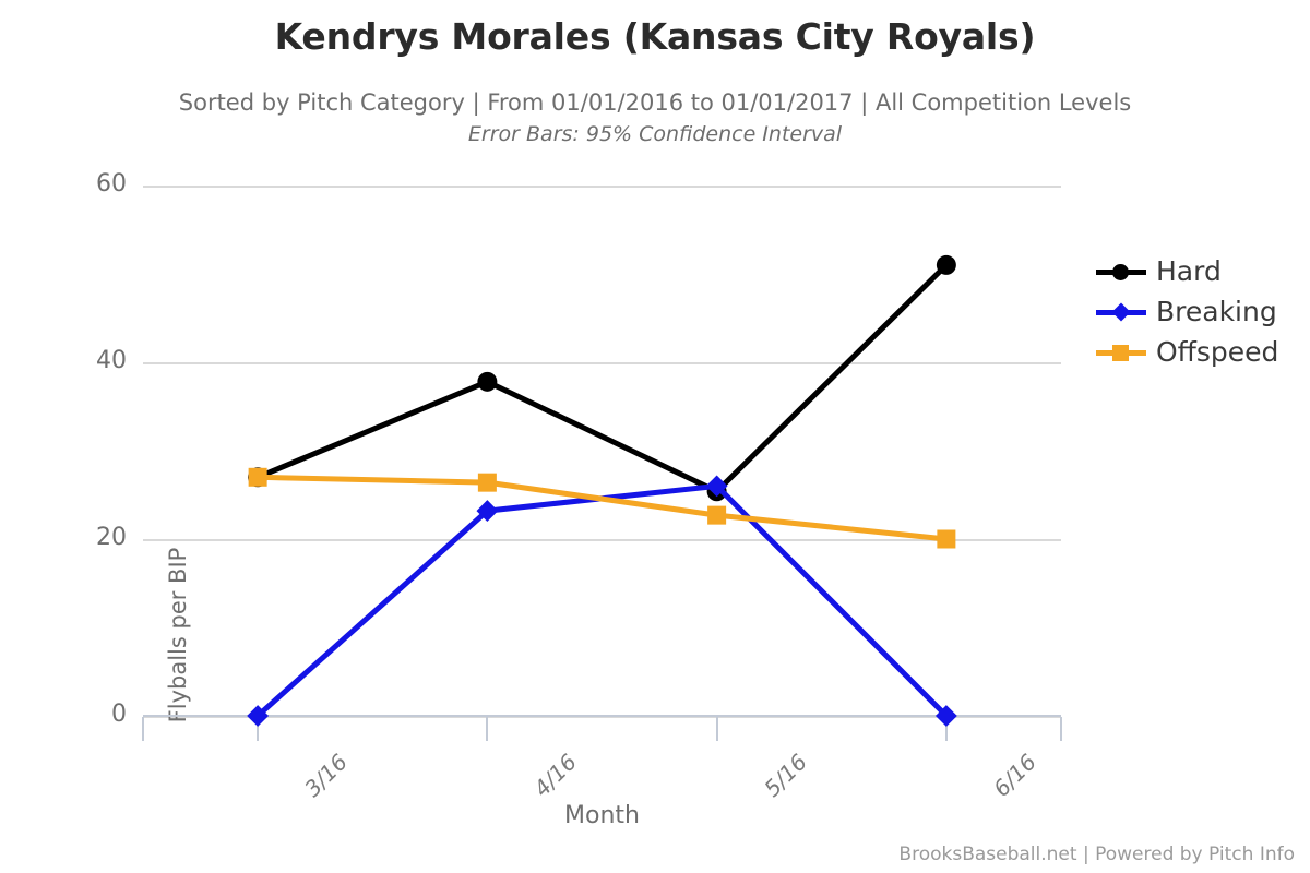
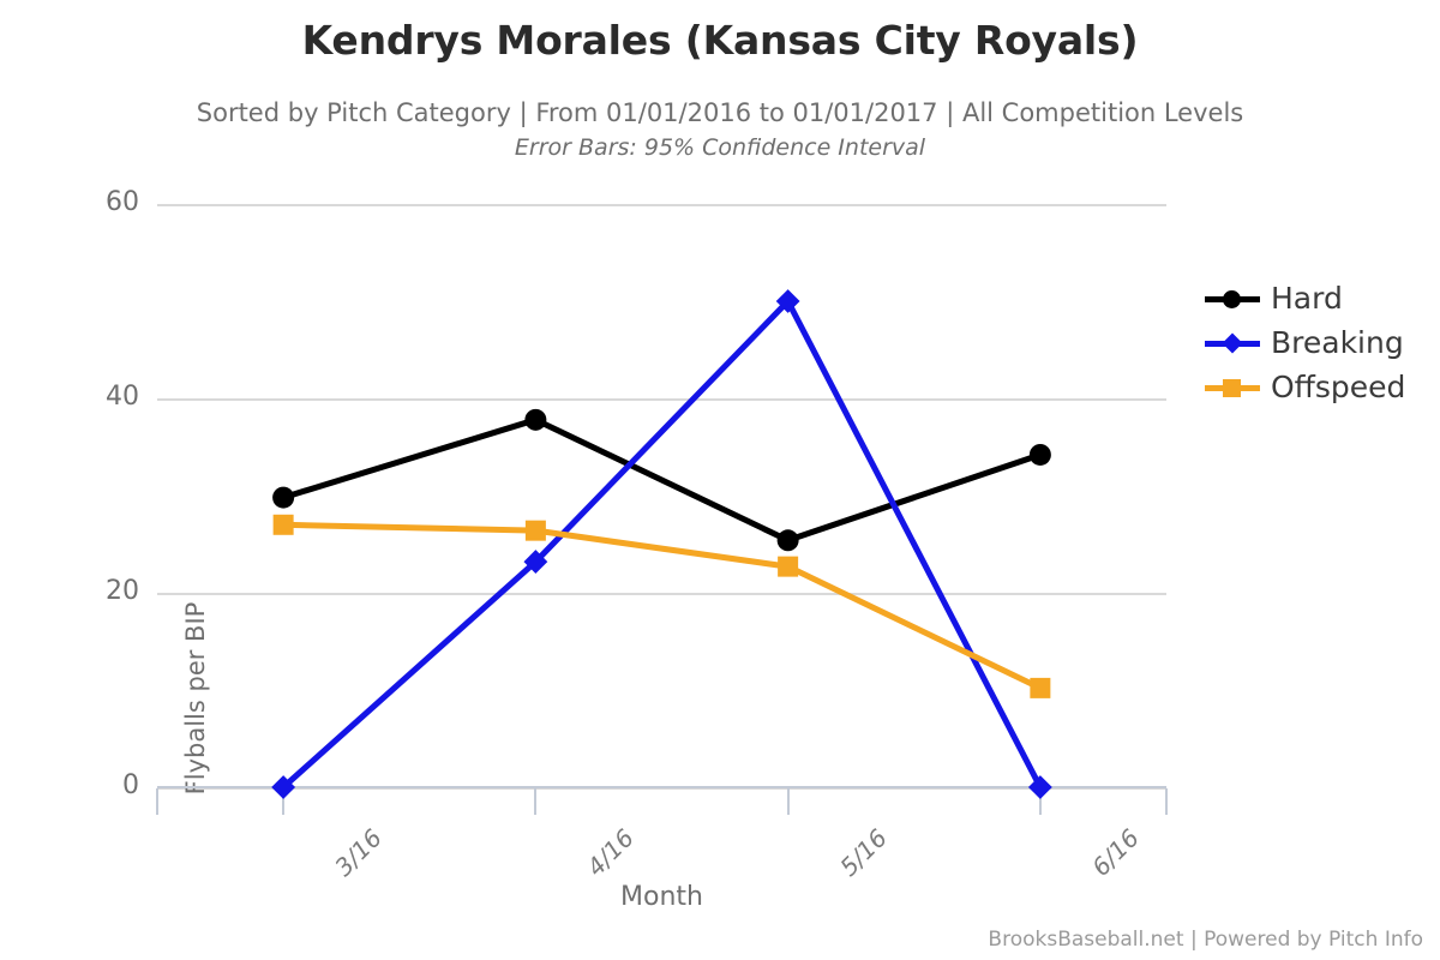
Hard/3/16: 27 -> 30
Breaking/5/16: 26 -> 50
Hard/6/16: 51 -> 34
Offspeed/6/16: 20 -> 10
